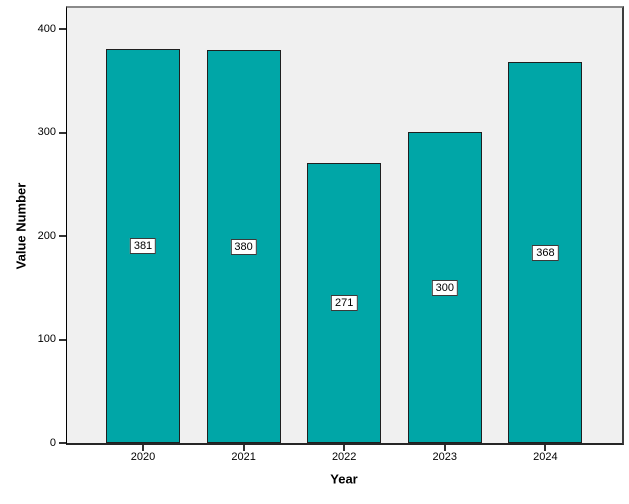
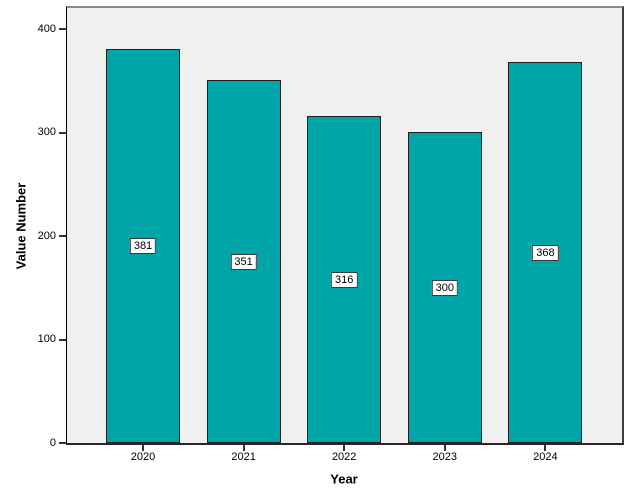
2021: 380 -> 351
2022: 271 -> 316
